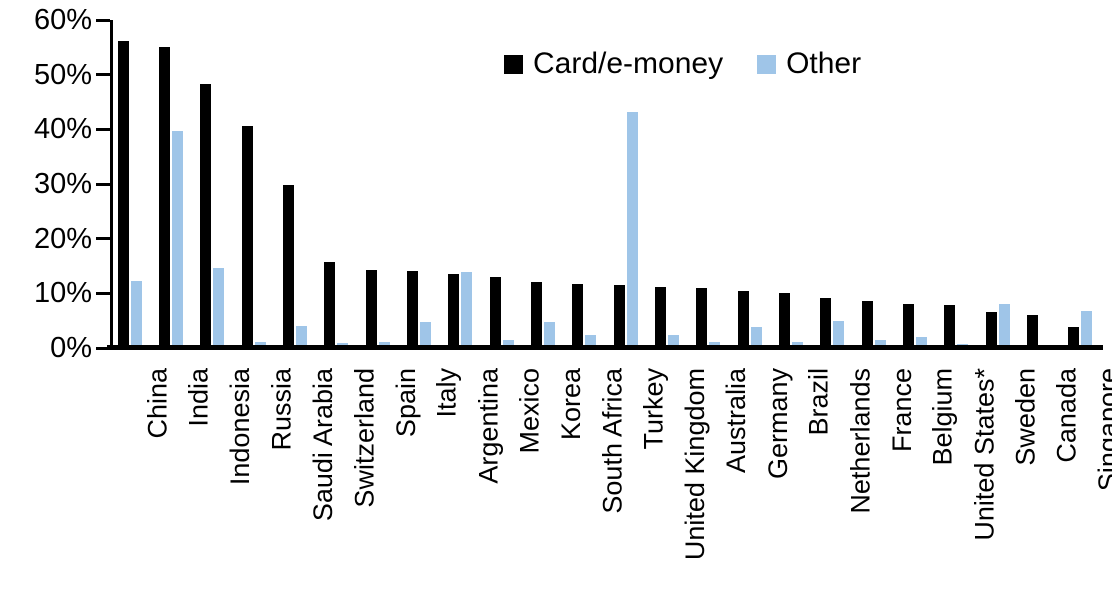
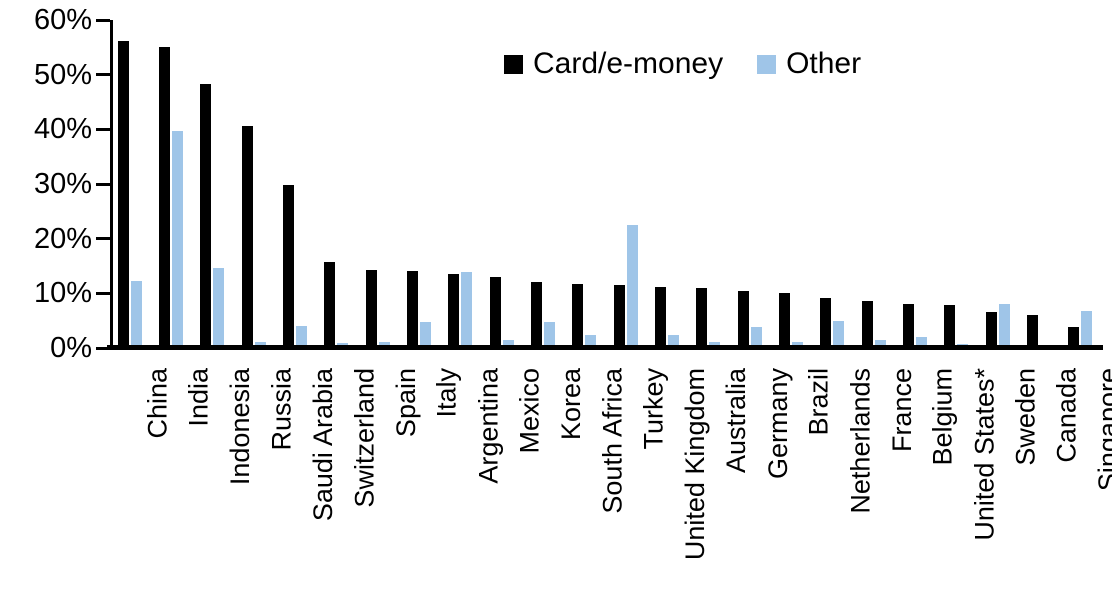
Other/Turkey: 43% -> 22%
